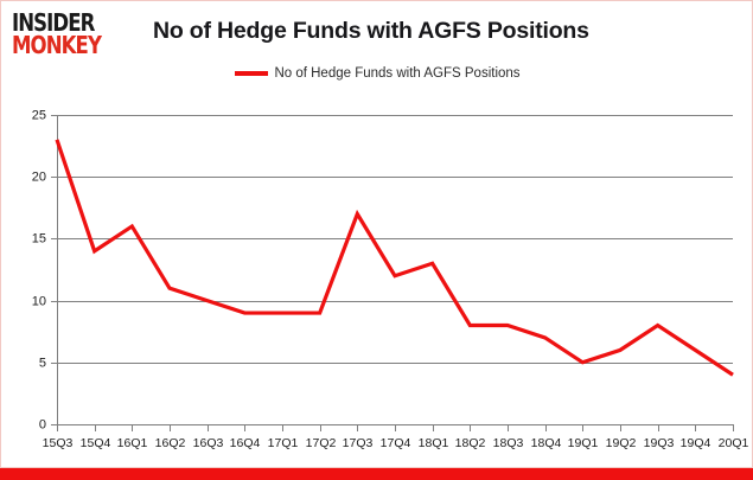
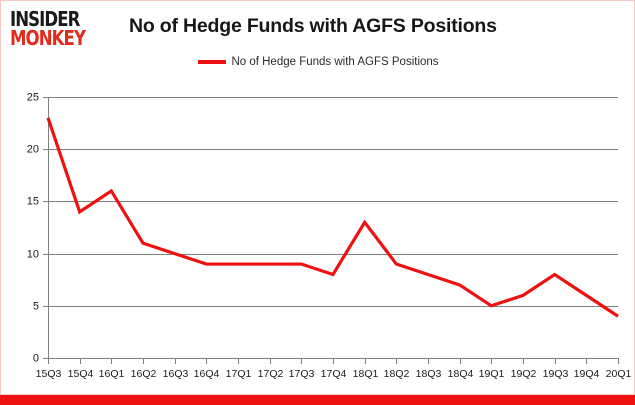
17Q3: 17 -> 9
17Q4: 12 -> 8
18Q2: 8 -> 9
